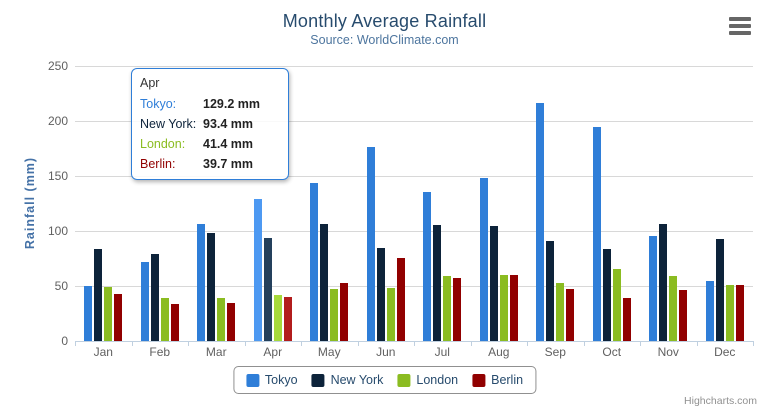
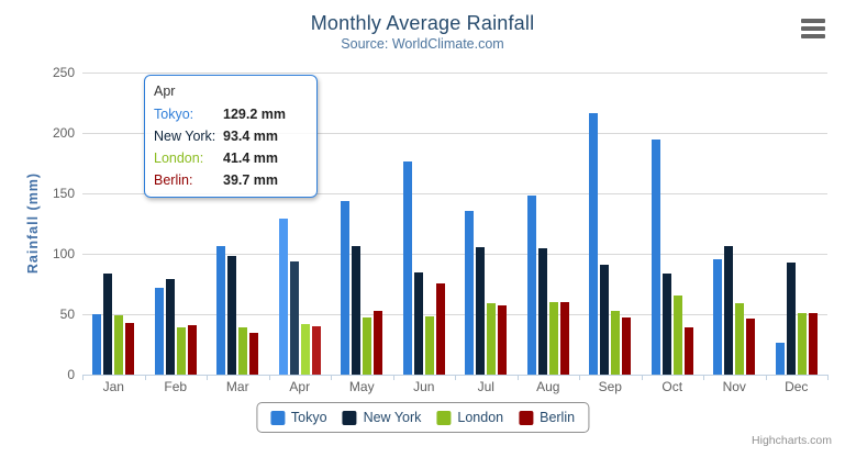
Berlin/Feb: 33 -> 41
Tokyo/Dec: 54 -> 26
